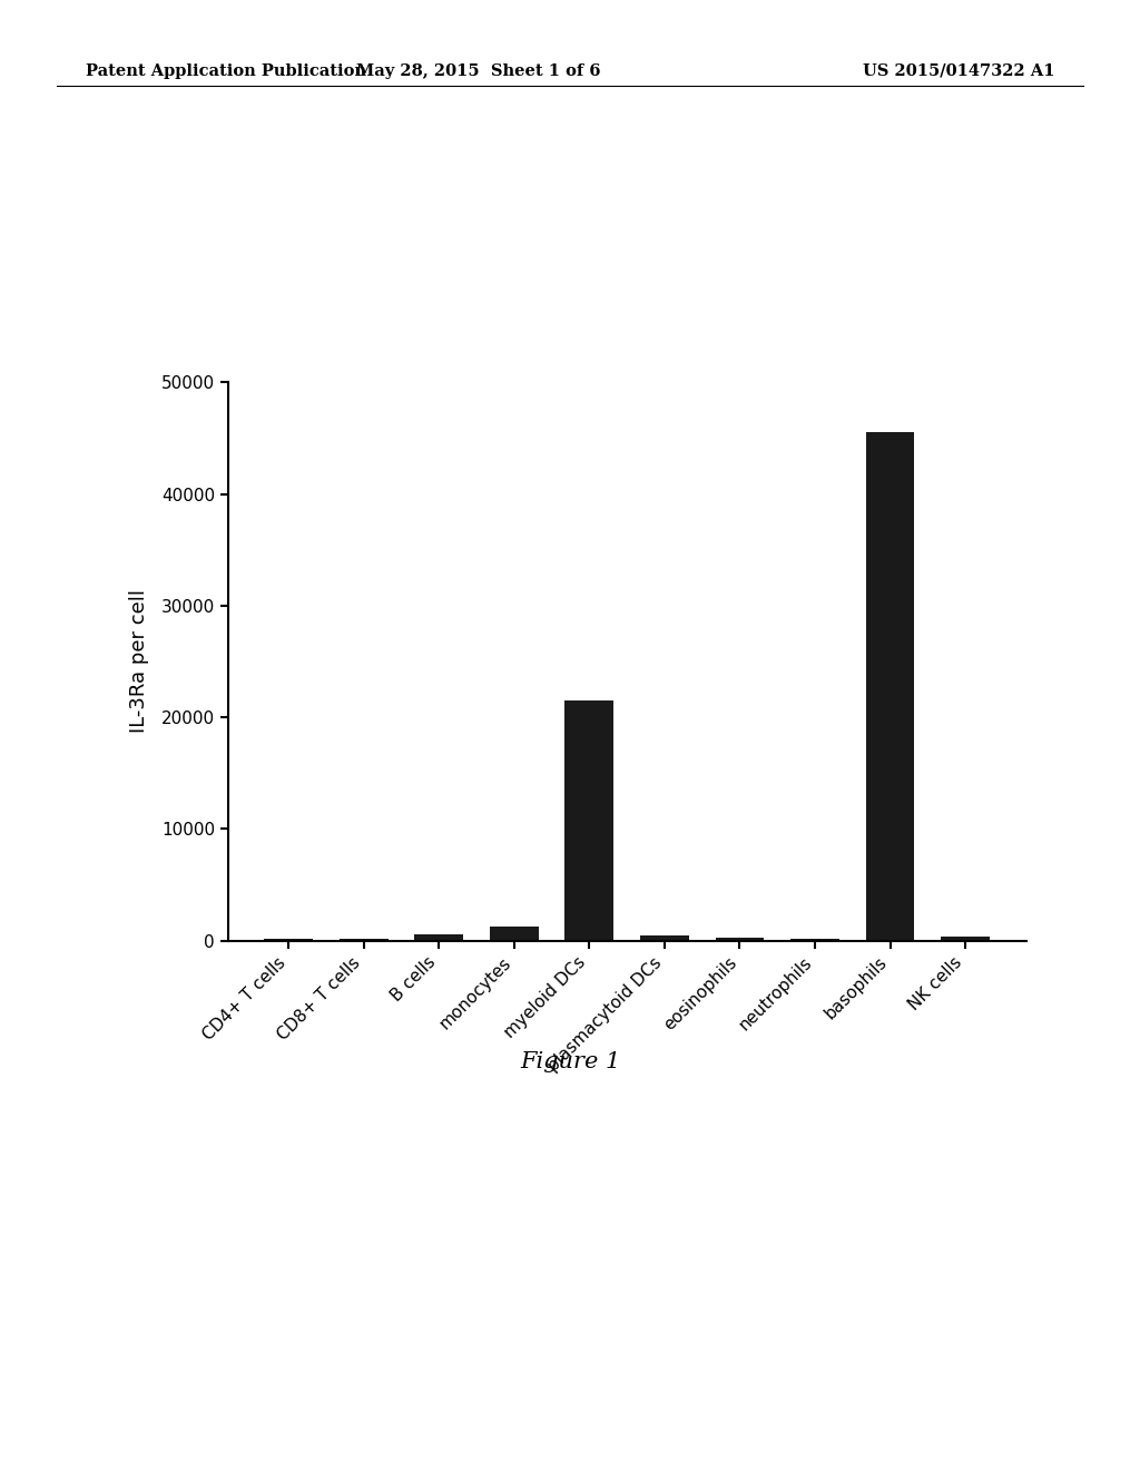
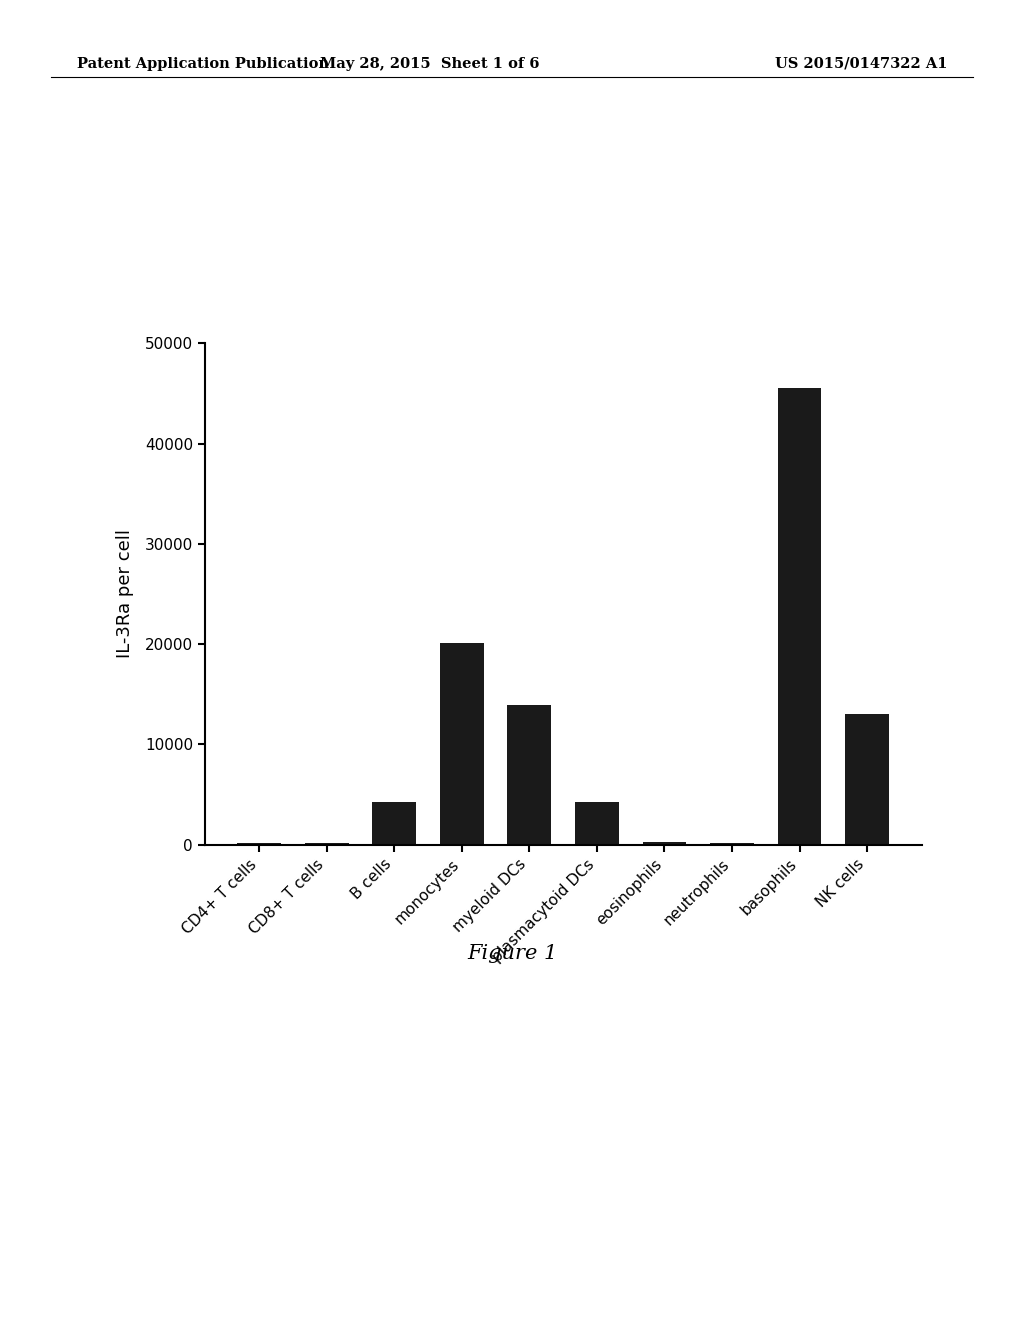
B cells: 600 -> 4300
monocytes: 1300 -> 20100
myeloid DCs: 21500 -> 13900
plasmacytoid DCs: 500 -> 4300
NK cells: 400 -> 13000
